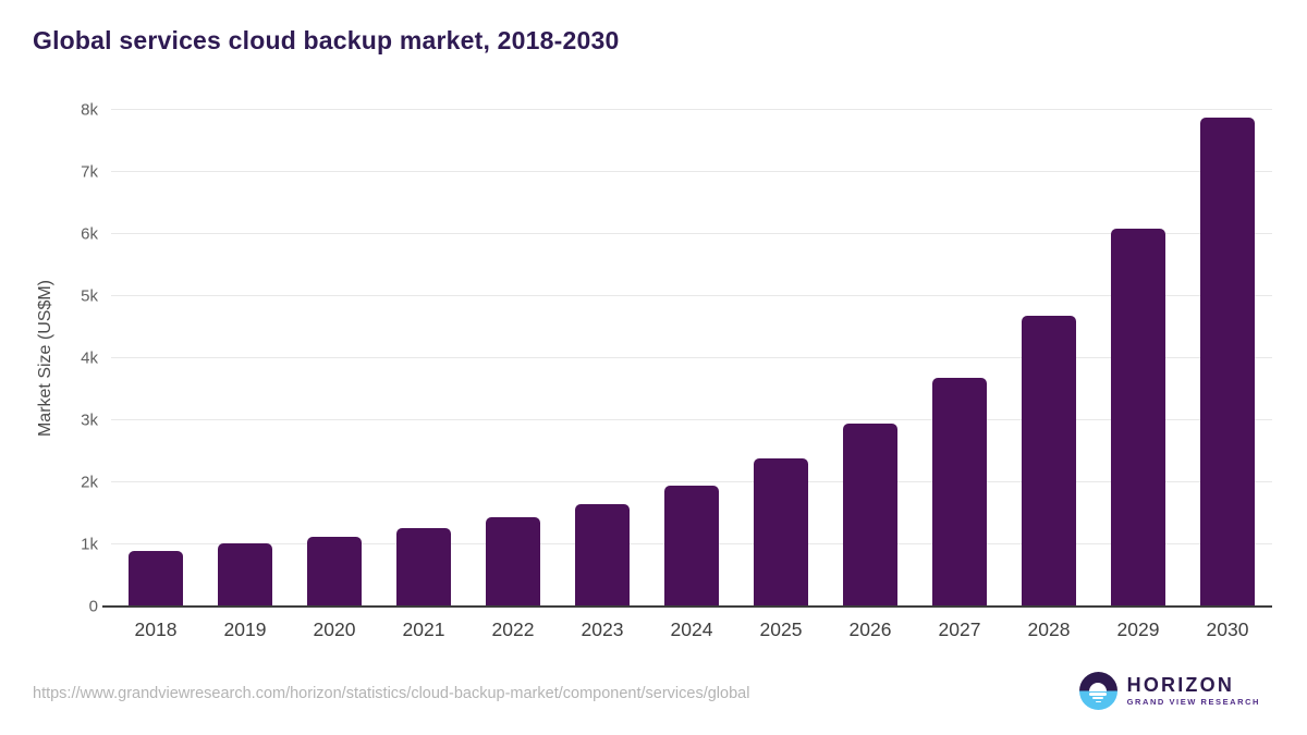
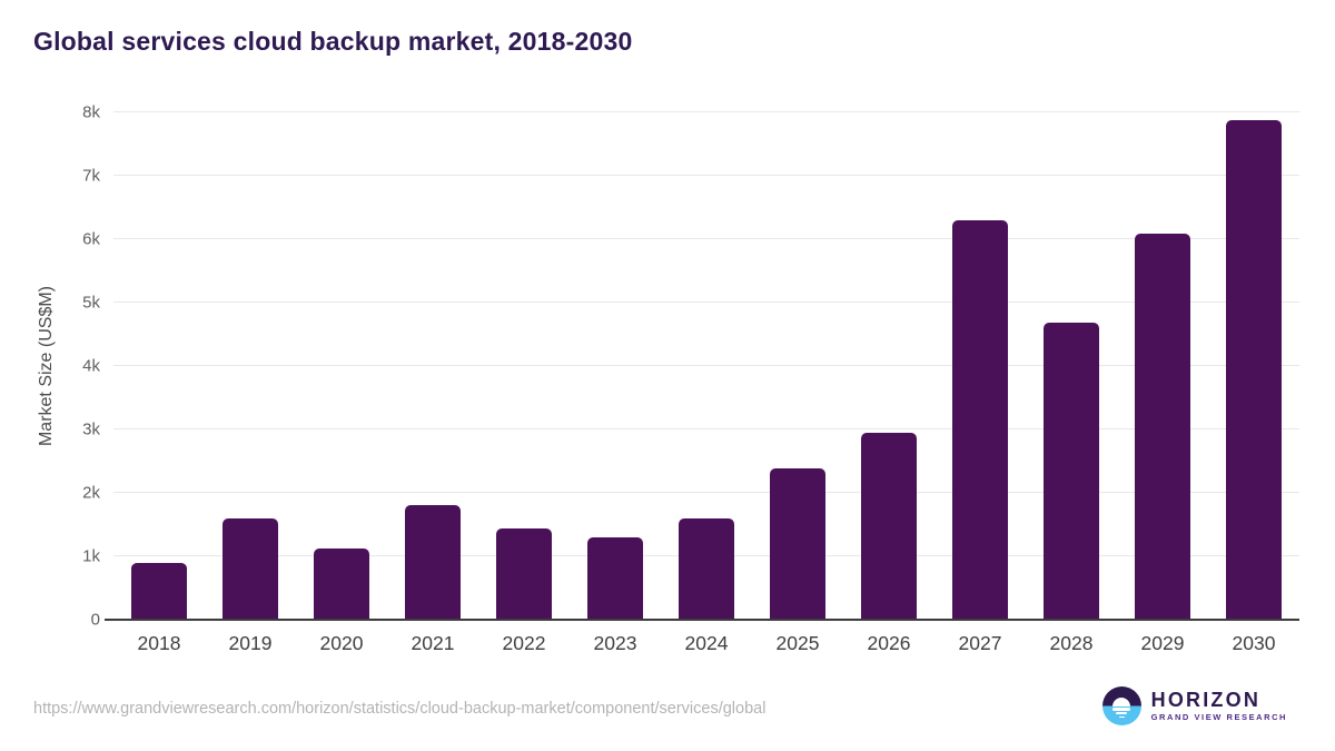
2019: 1.0k -> 1.6k
2021: 1.3k -> 1.8k
2023: 1.6k -> 1.3k
2024: 2.0k -> 1.6k
2027: 3.7k -> 6.3k
